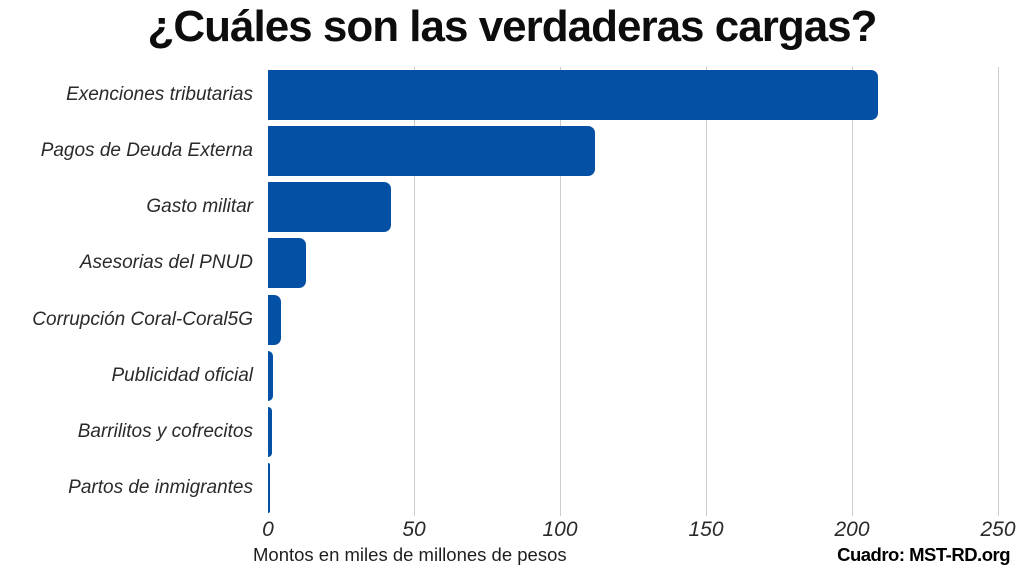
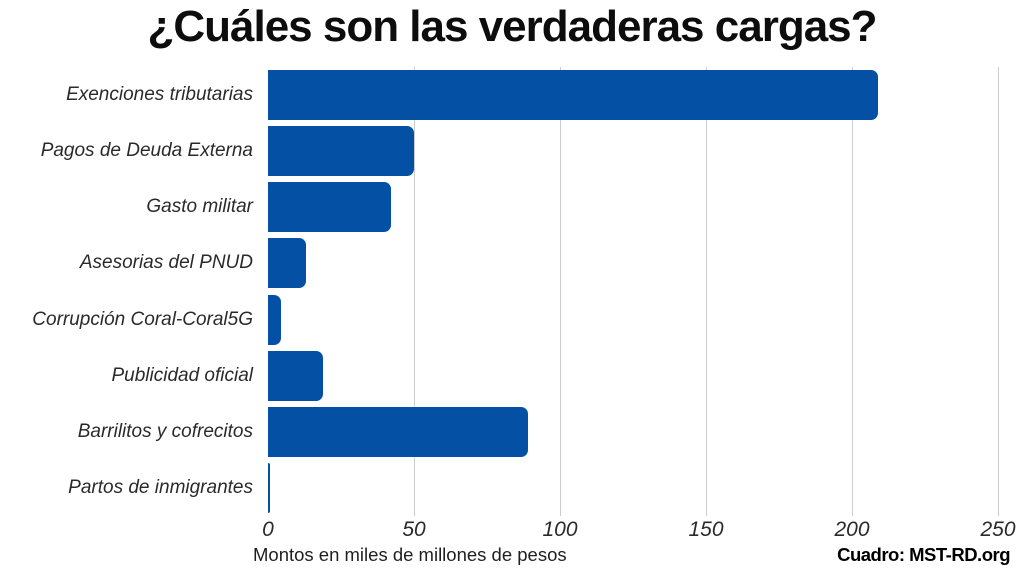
Pagos de Deuda Externa: 112 -> 50
Publicidad oficial: 2 -> 19
Barrilitos y cofrecitos: 2 -> 89
